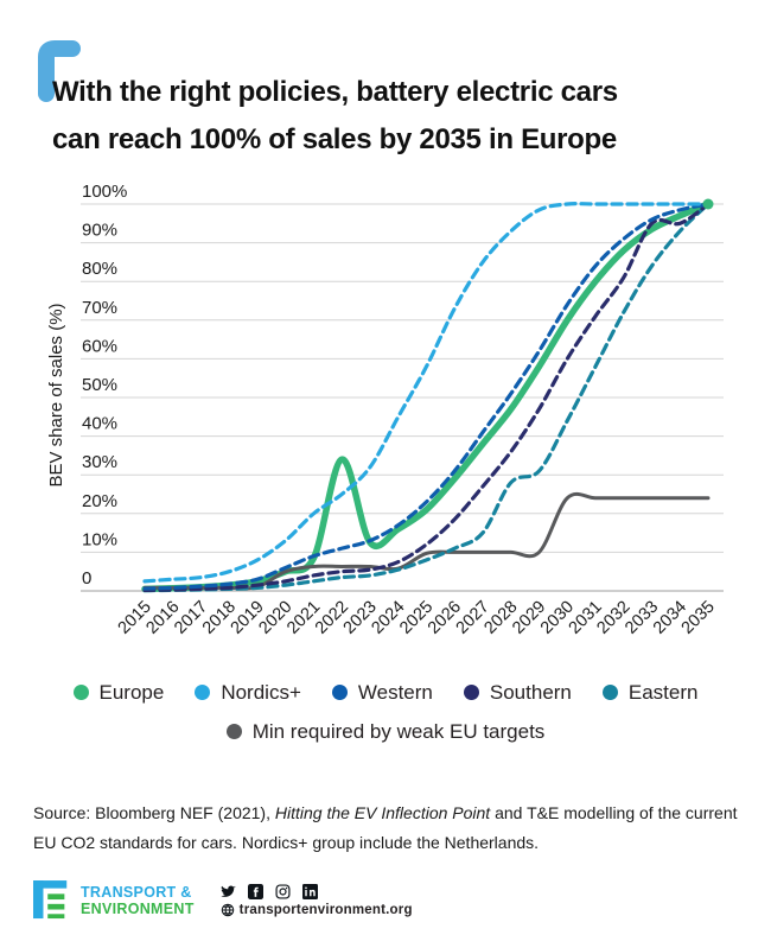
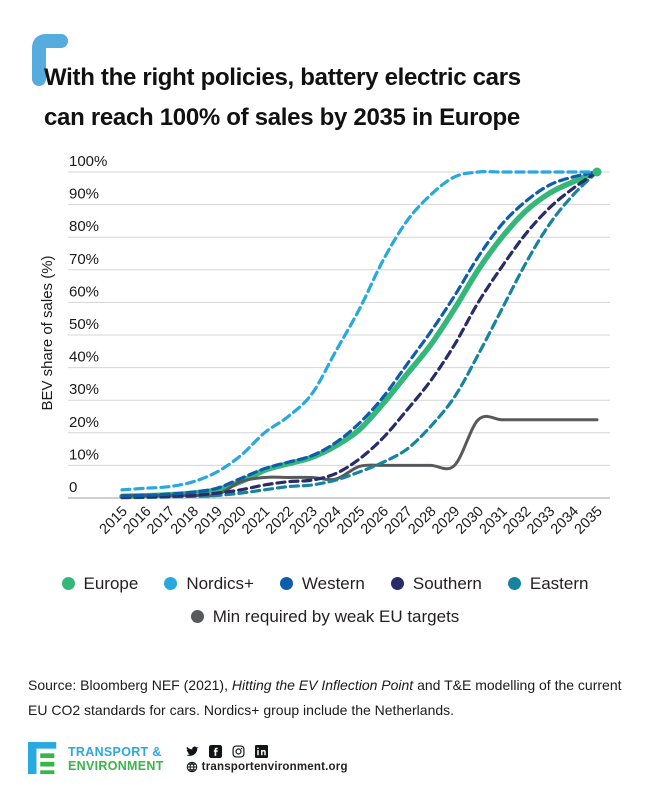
Europe/2022: 34% -> 10%
Eastern/2028: 28% -> 22%
Southern/2033: 95% -> 89%
